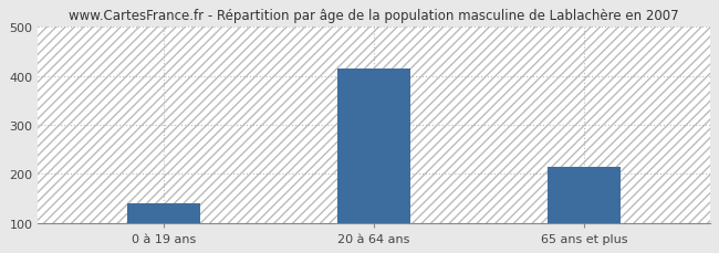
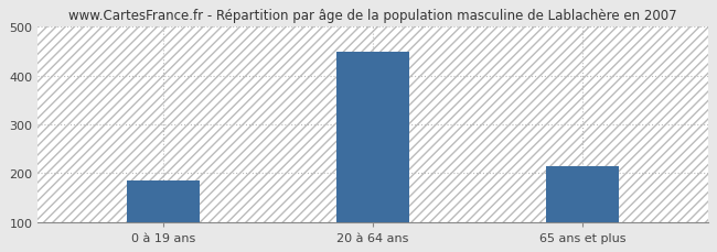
0 à 19 ans: 140 -> 185
20 à 64 ans: 415 -> 448
